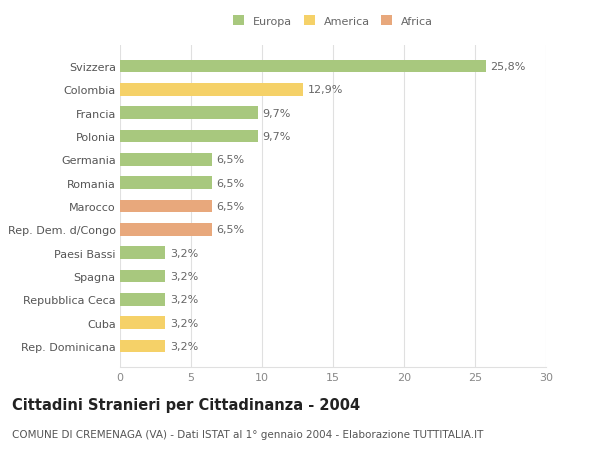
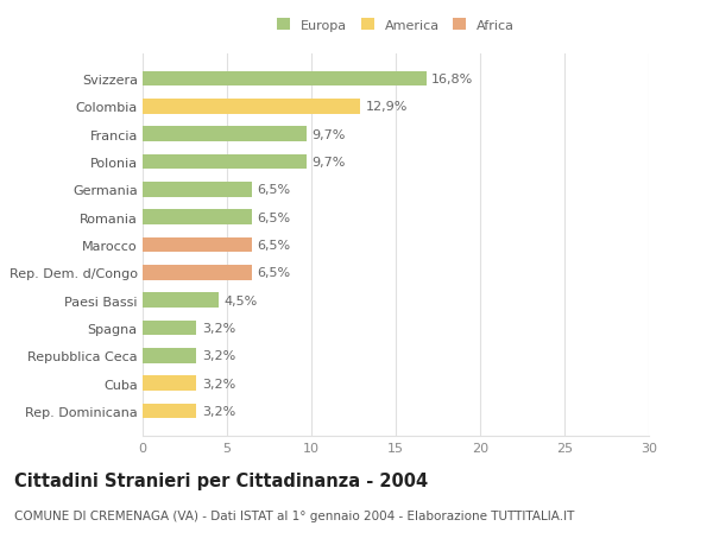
Svizzera: 25,8% -> 16,8%
Paesi Bassi: 3,2% -> 4,5%
